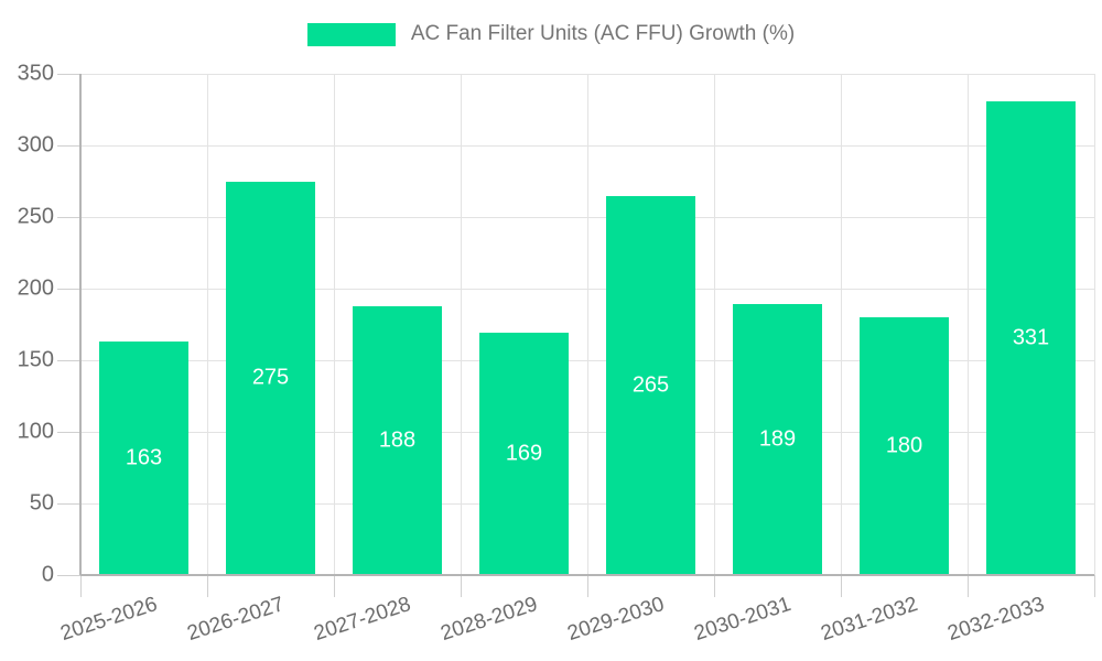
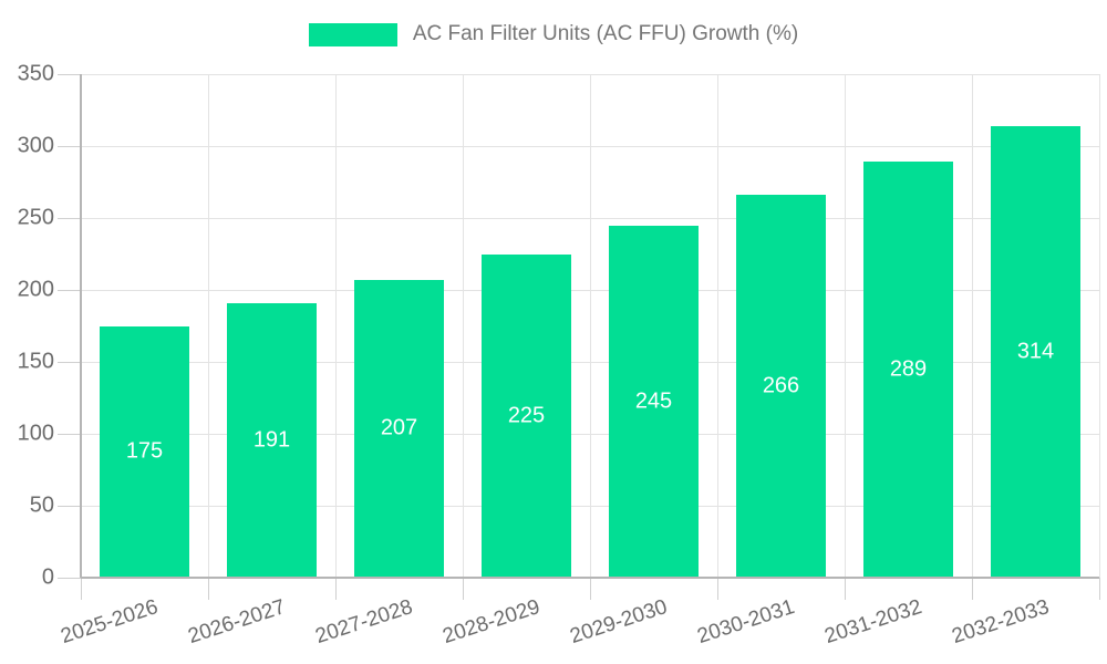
2025-2026: 163 -> 175
2026-2027: 275 -> 191
2027-2028: 188 -> 207
2028-2029: 169 -> 225
2029-2030: 265 -> 245
2030-2031: 189 -> 266
2031-2032: 180 -> 289
2032-2033: 331 -> 314
